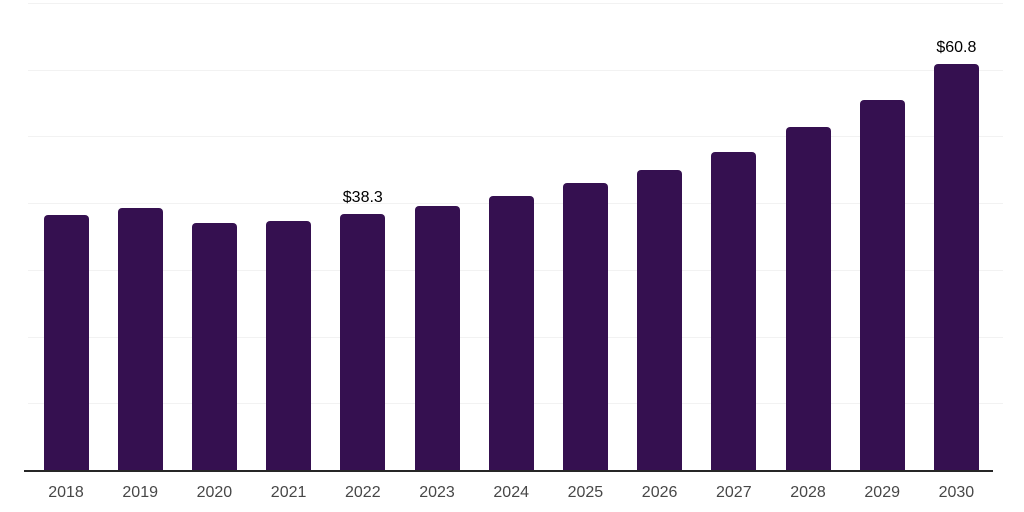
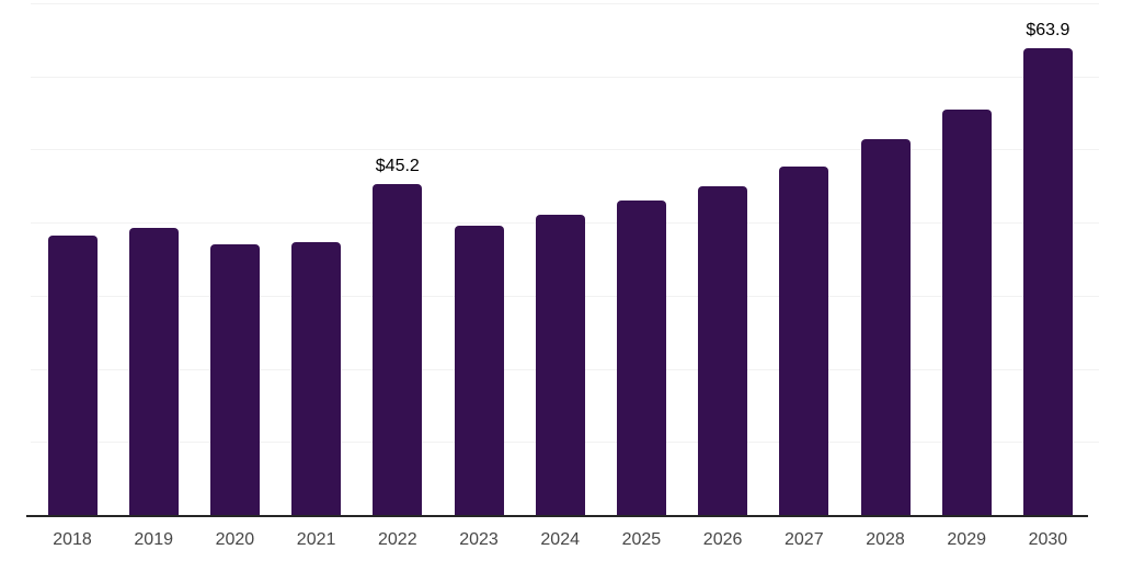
2022: $38.3 -> $45.2
2030: $60.8 -> $63.9
